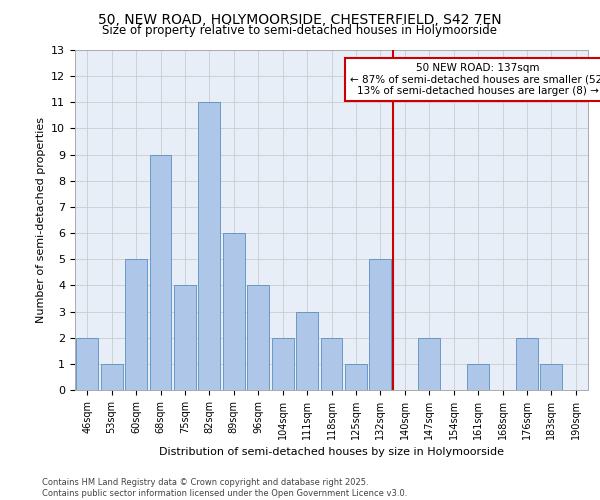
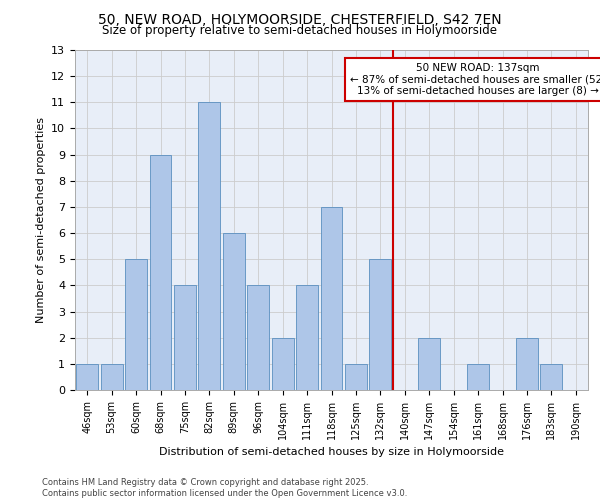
46sqm: 2 -> 1
111sqm: 3 -> 4
118sqm: 2 -> 7
